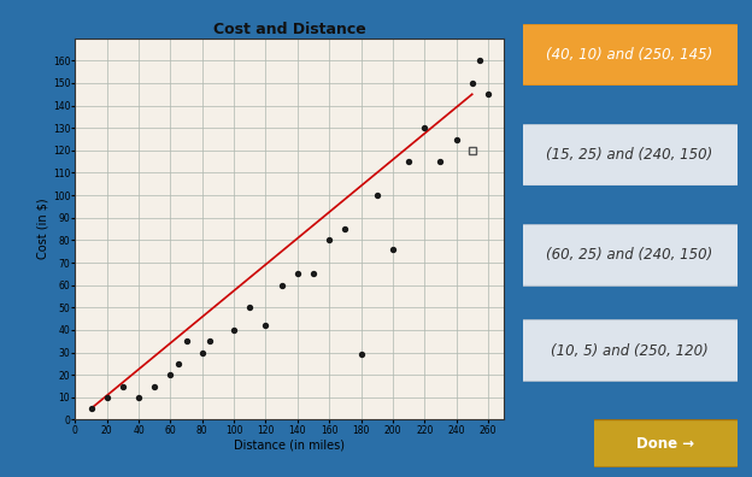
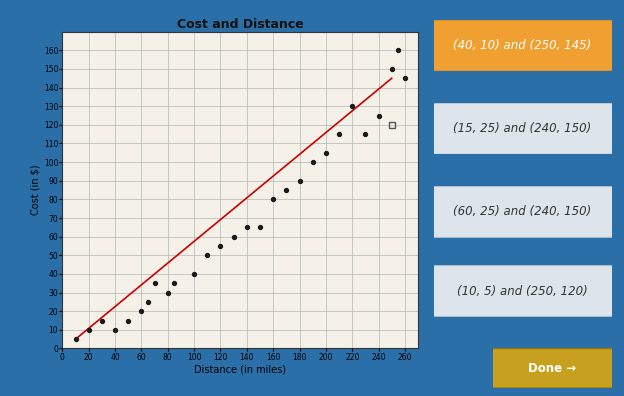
120: 42 -> 55
180: 29 -> 90
200: 76 -> 105
